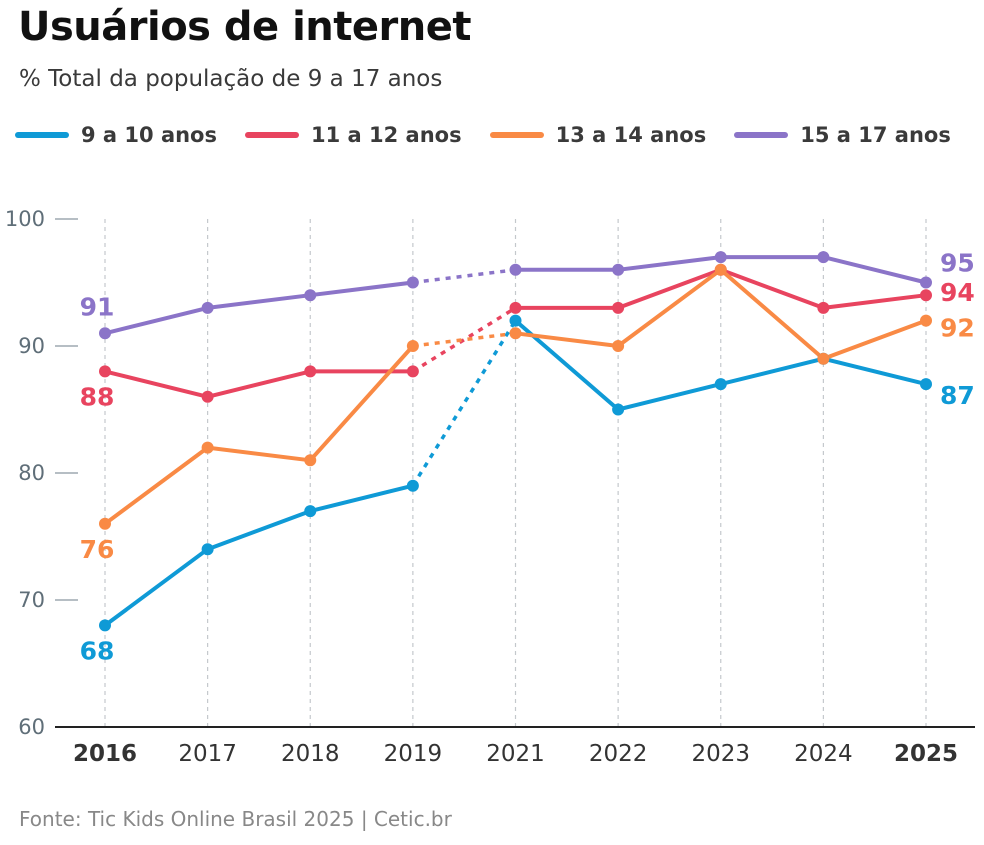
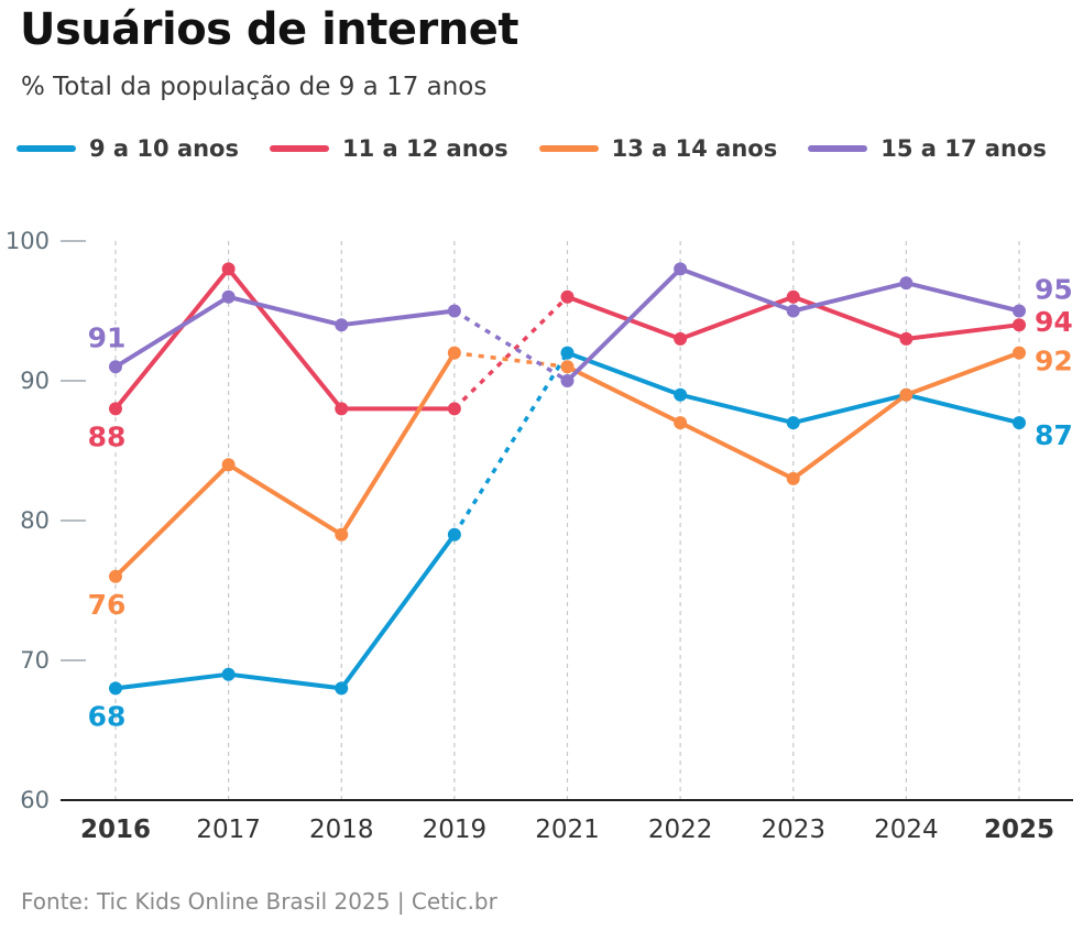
9 a 10 anos/2017: 74 -> 69
11 a 12 anos/2017: 86 -> 98
13 a 14 anos/2017: 82 -> 84
15 a 17 anos/2017: 93 -> 96
9 a 10 anos/2018: 77 -> 68
13 a 14 anos/2018: 81 -> 79
13 a 14 anos/2019: 90 -> 92
11 a 12 anos/2021: 93 -> 96
15 a 17 anos/2021: 96 -> 90
9 a 10 anos/2022: 85 -> 89
13 a 14 anos/2022: 90 -> 87
15 a 17 anos/2022: 96 -> 98
13 a 14 anos/2023: 96 -> 83
15 a 17 anos/2023: 97 -> 95
